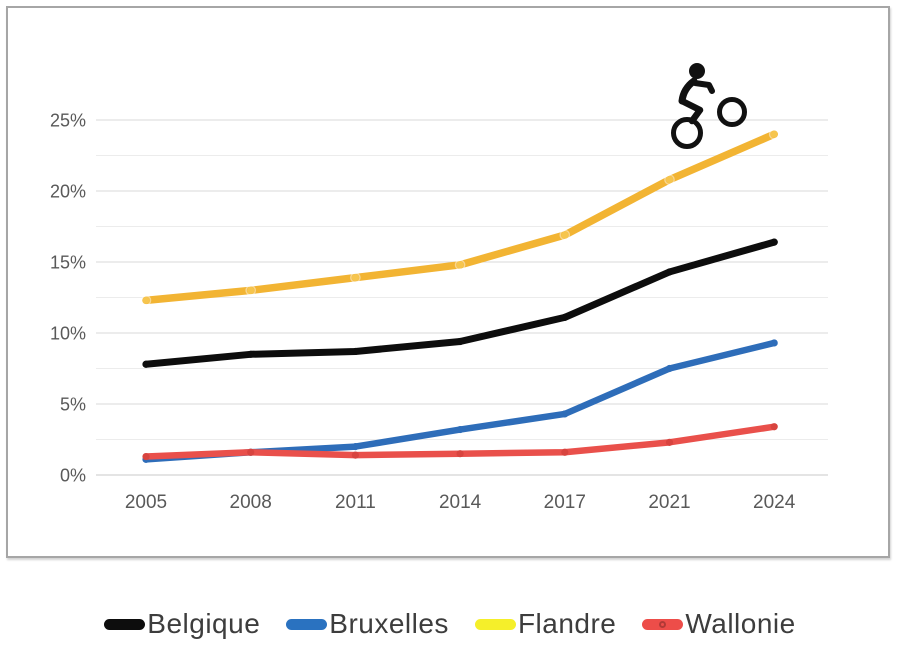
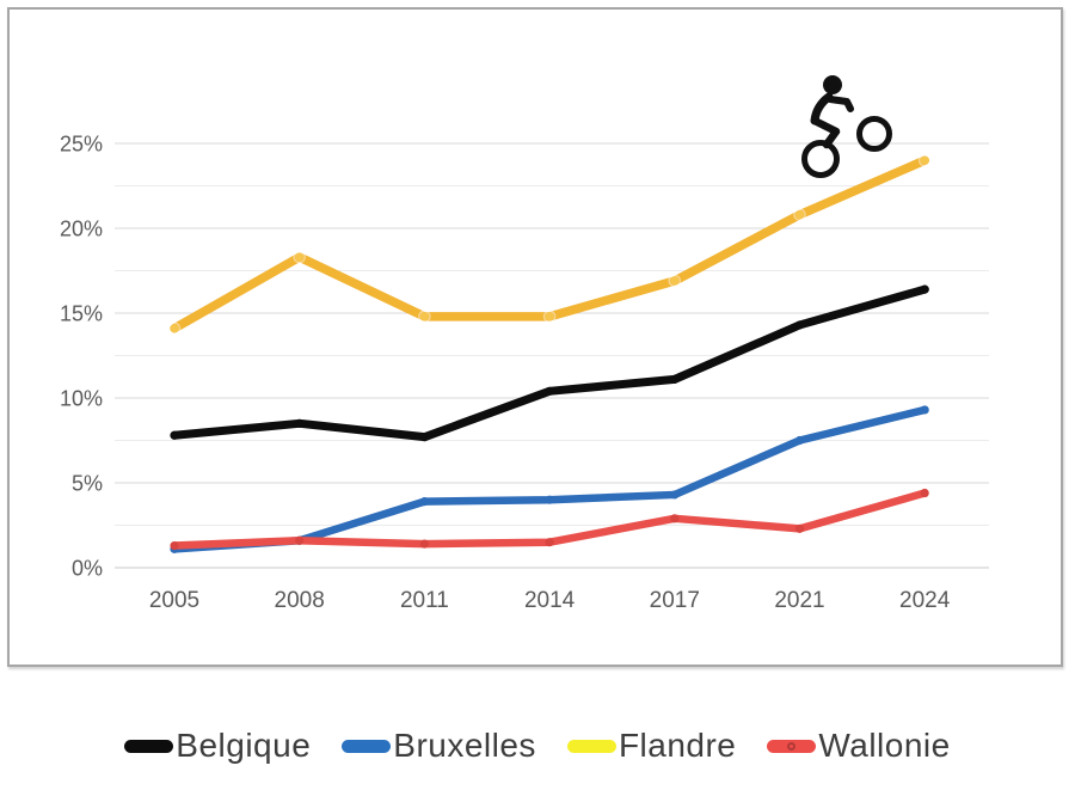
Flandre/2005: 12.3% -> 14.1%
Flandre/2008: 13.0% -> 18.3%
Belgique/2011: 8.7% -> 7.7%
Bruxelles/2011: 2.0% -> 3.9%
Flandre/2011: 13.9% -> 14.8%
Belgique/2014: 9.4% -> 10.4%
Bruxelles/2014: 3.2% -> 4.0%
Wallonie/2017: 1.6% -> 2.9%
Wallonie/2024: 3.4% -> 4.4%
